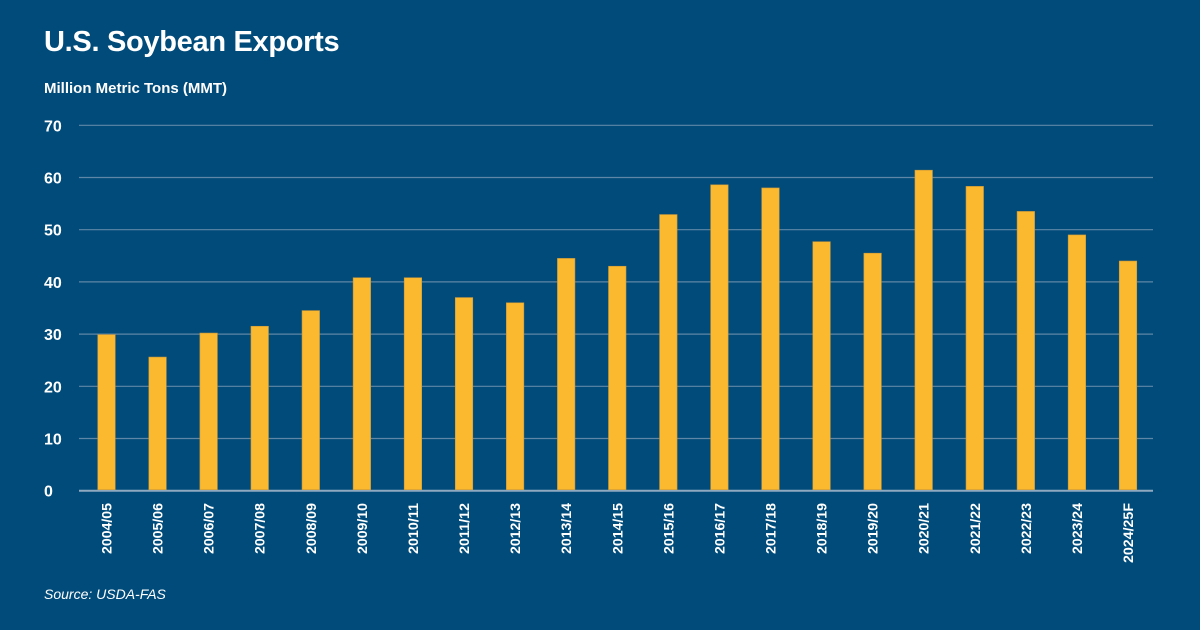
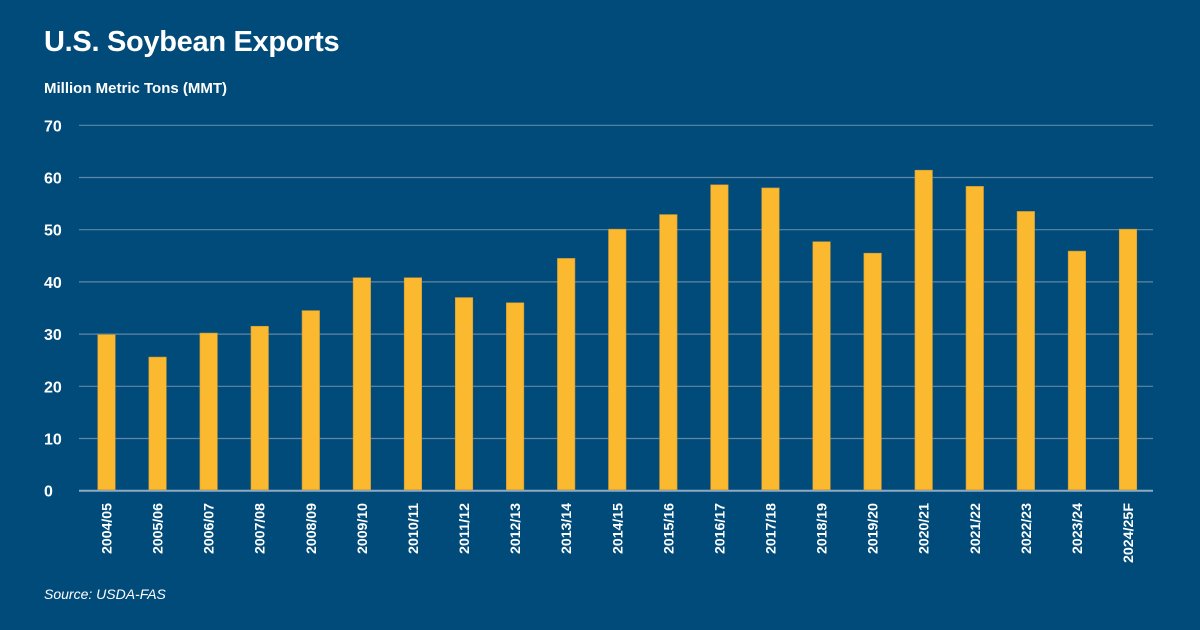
2014/15: 43 -> 50
2023/24: 49 -> 46
2024/25F: 44 -> 50
